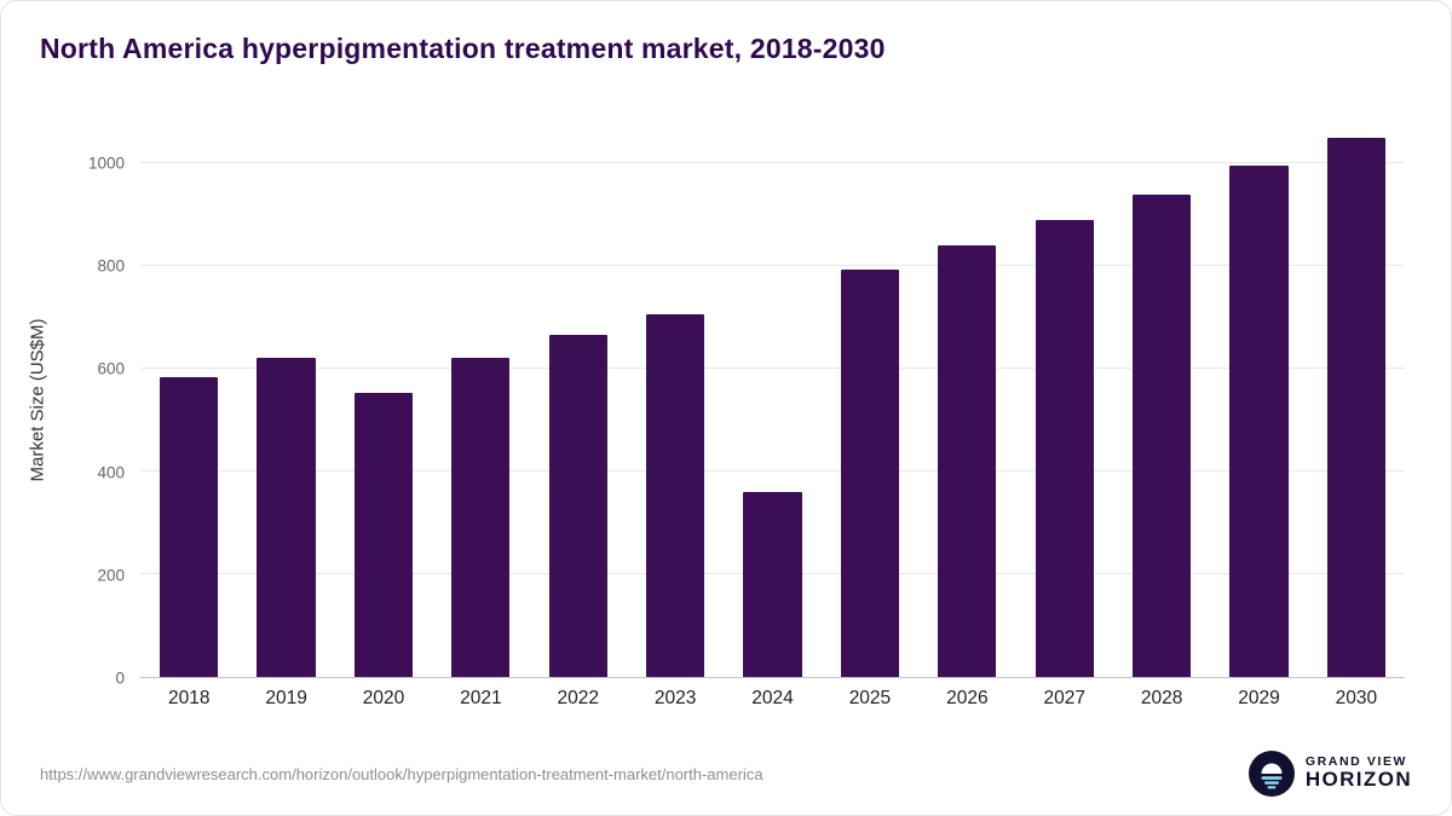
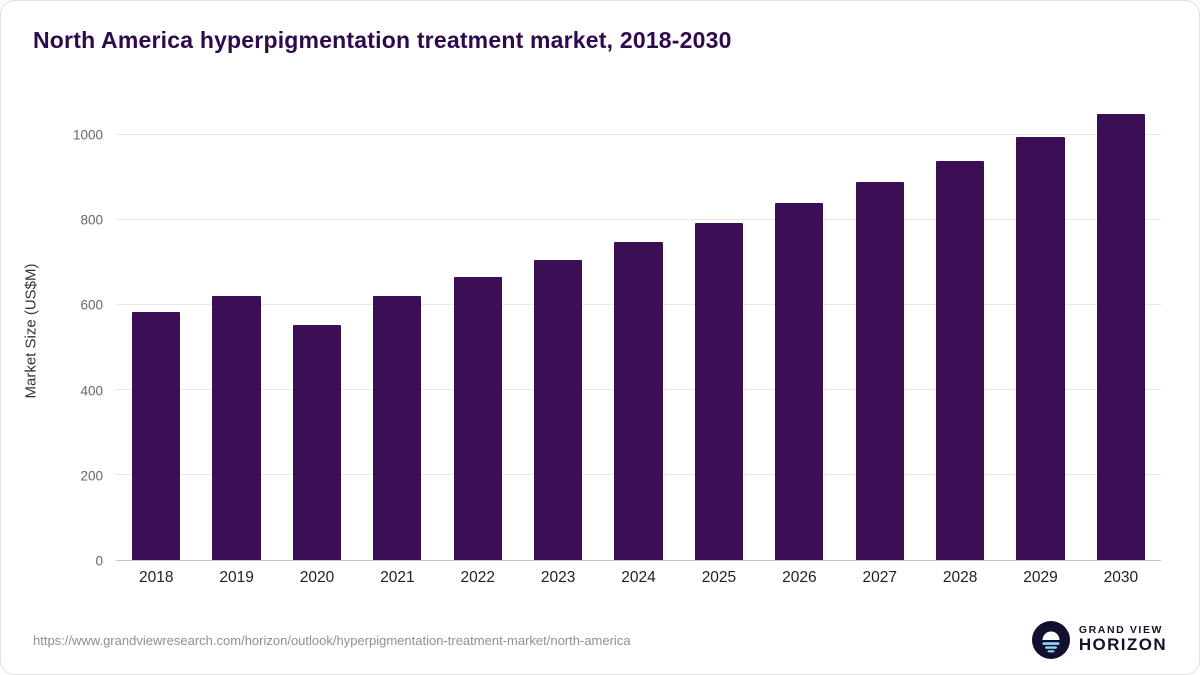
2024: 360 -> 750
